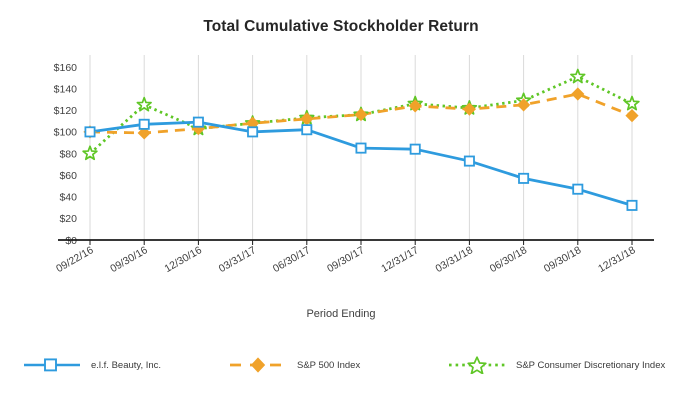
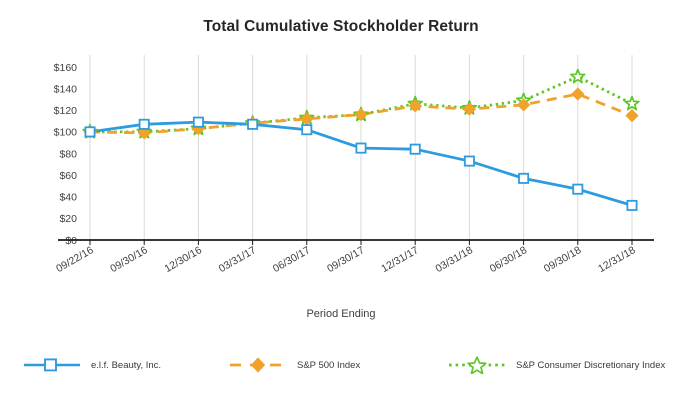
S&P Consumer Discretionary Index/09/22/16: $80 -> $100
S&P Consumer Discretionary Index/09/30/16: $125 -> $100
e.l.f. Beauty, Inc./03/31/17: $100 -> $107
